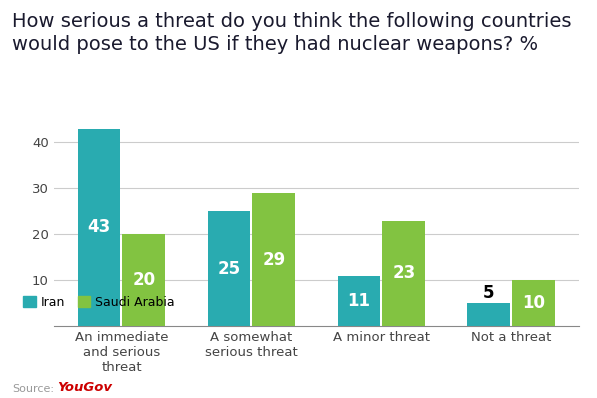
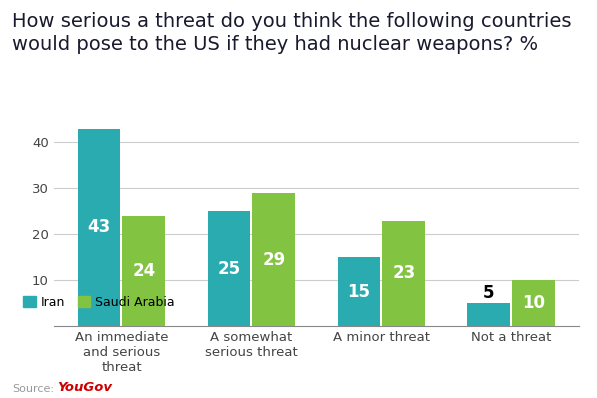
Saudi Arabia/An immediate and serious threat: 20 -> 24
Iran/A minor threat: 11 -> 15
